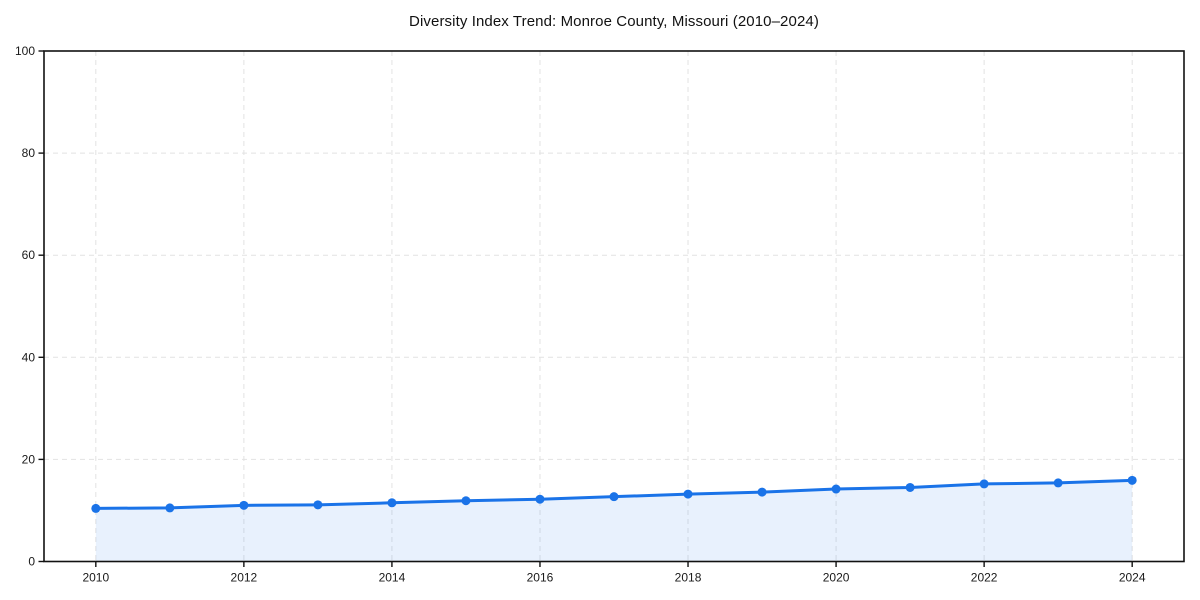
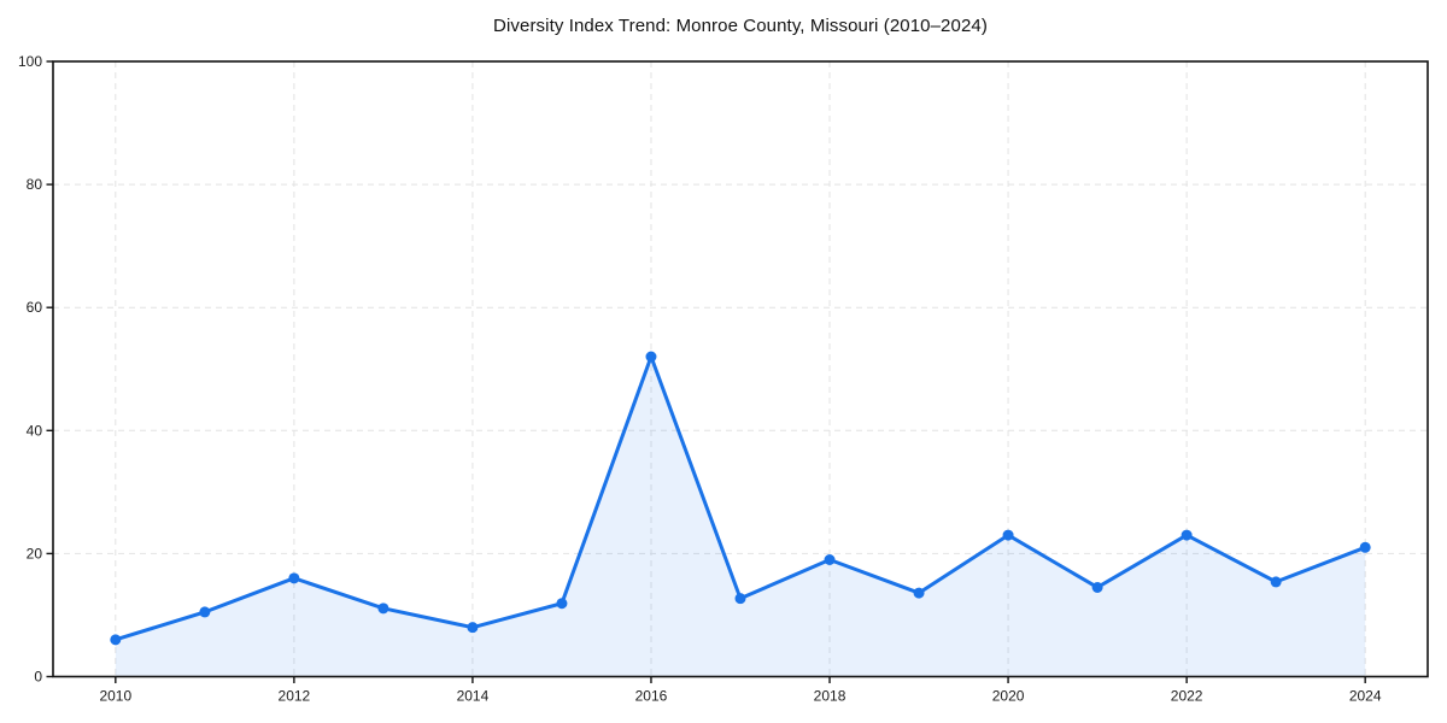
2010: 10 -> 6
2012: 11 -> 16
2014: 12 -> 8
2016: 12 -> 52
2018: 13 -> 19
2020: 14 -> 23
2022: 15 -> 23
2024: 16 -> 21
